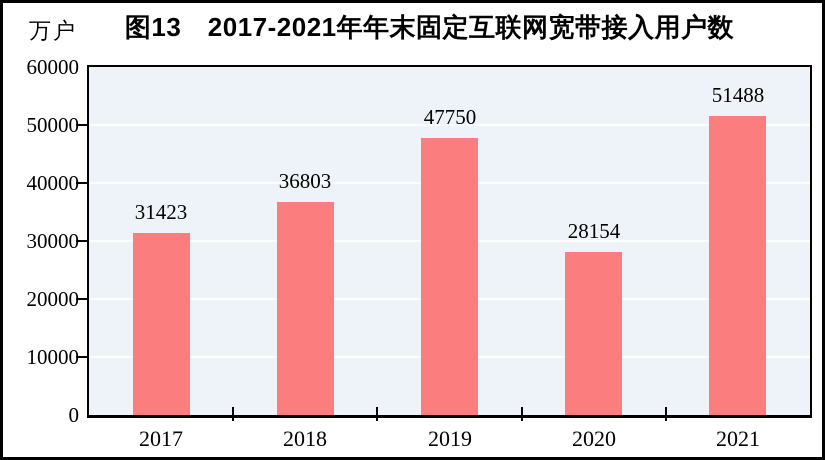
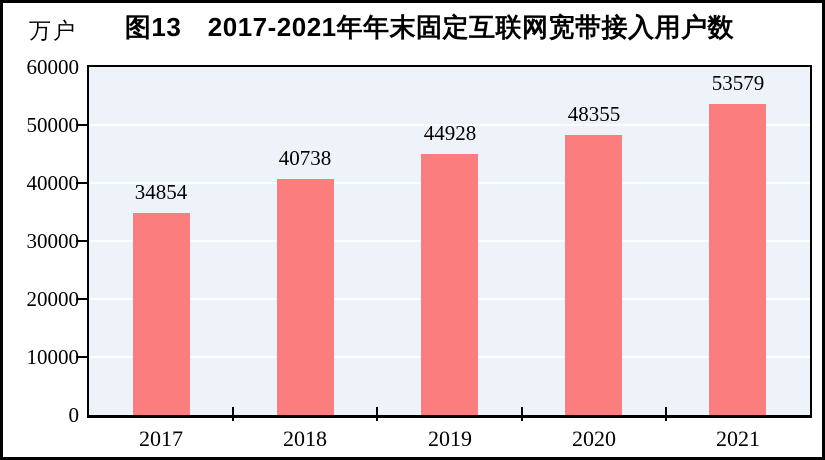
2017: 31423 -> 34854
2018: 36803 -> 40738
2019: 47750 -> 44928
2020: 28154 -> 48355
2021: 51488 -> 53579
